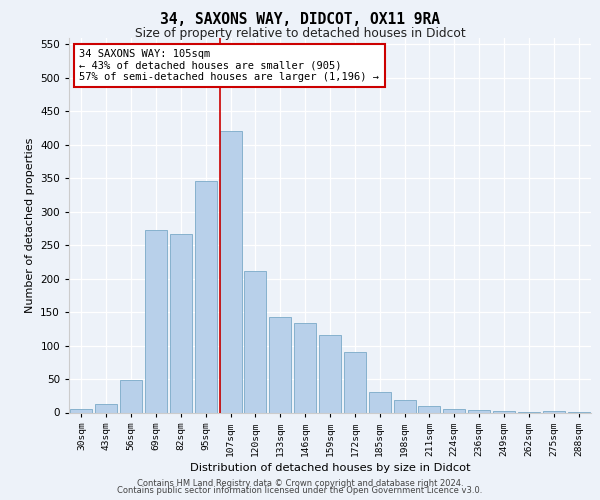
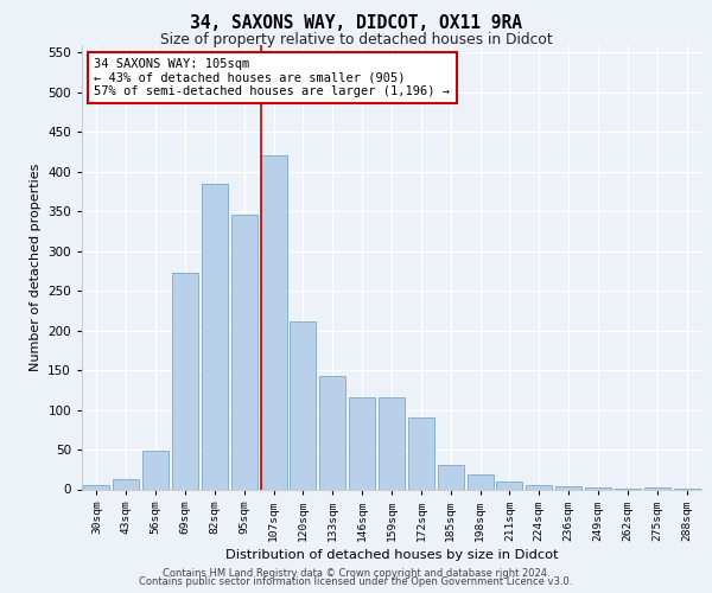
82sqm: 266 -> 385
146sqm: 134 -> 116
